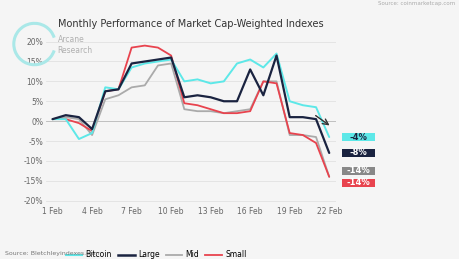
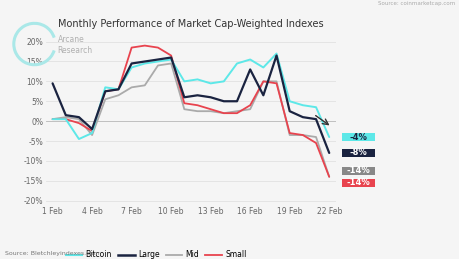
Large/1 Feb: 0.5% -> 9.5%
Small/16 Feb: 2.5% -> 4.0%
Large/19 Feb: 1.0% -> 2.5%
